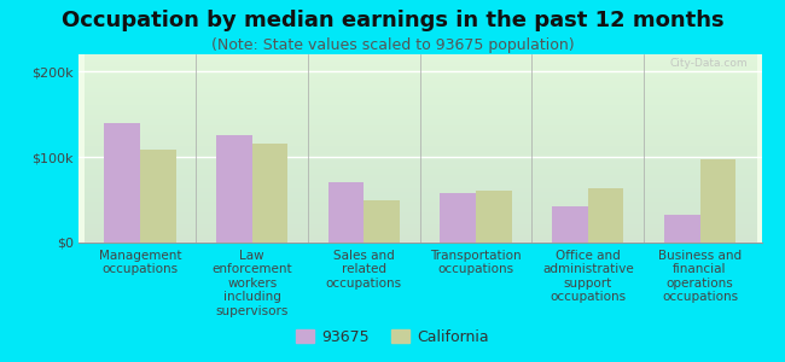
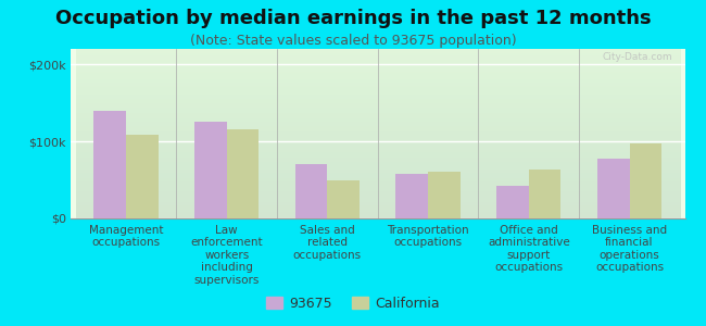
93675/Business and financial operations occupations: $32k -> $78k
